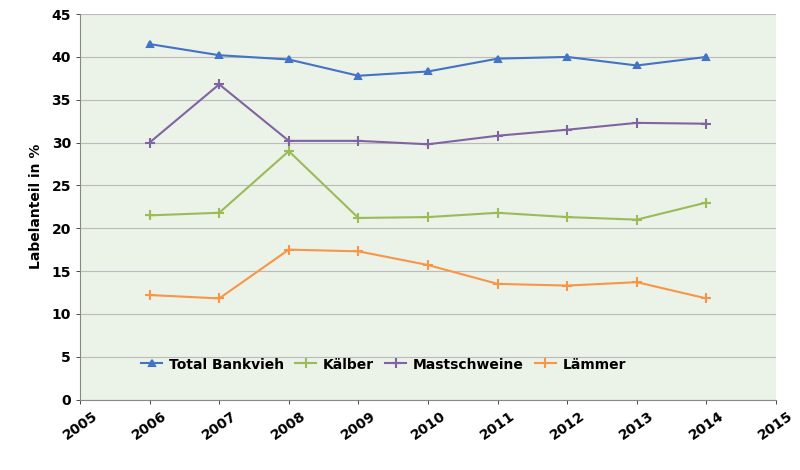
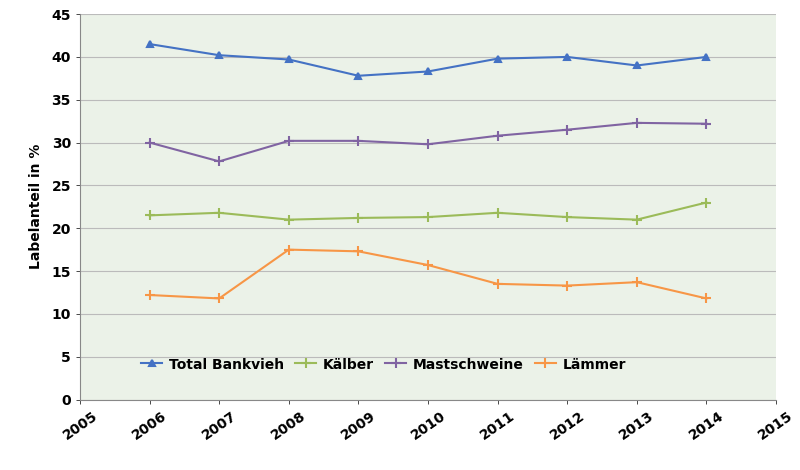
Mastschweine/2007: 36.8 -> 27.8
Kälber/2008: 29.0 -> 21.0
